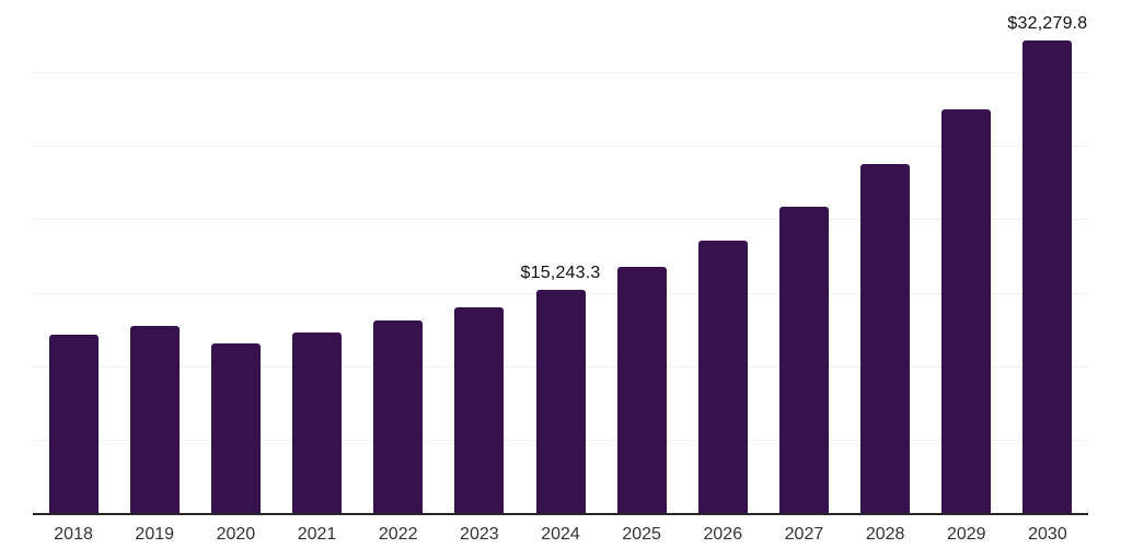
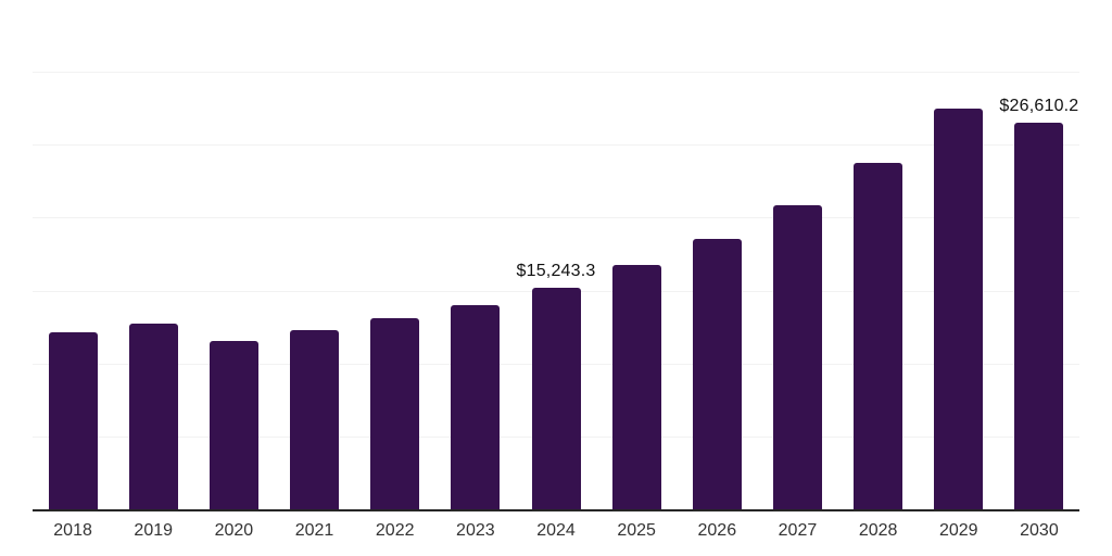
2030: $32,279.8 -> $26,610.2
